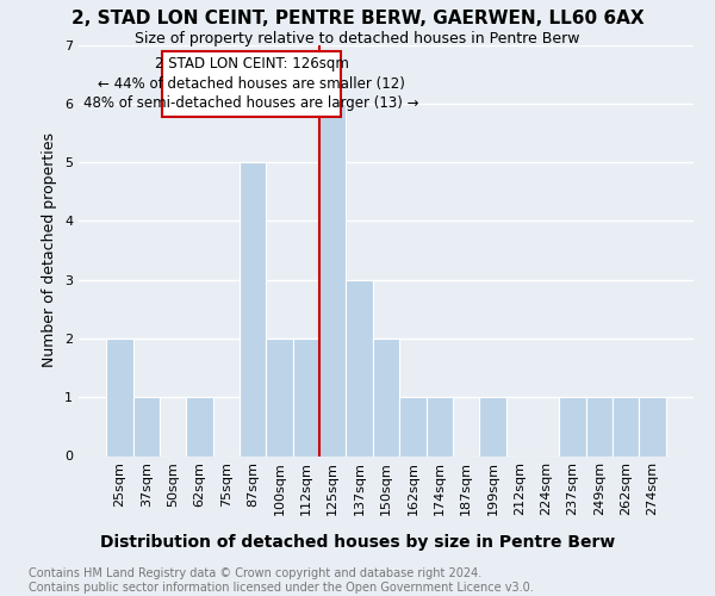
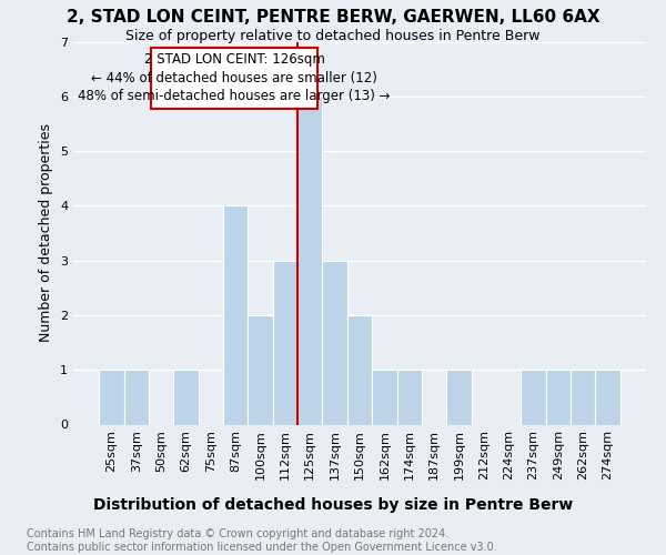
25sqm: 2 -> 1
87sqm: 5 -> 4
112sqm: 2 -> 3
